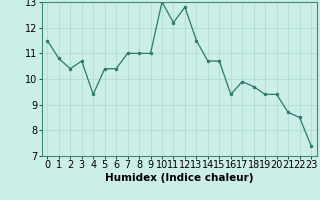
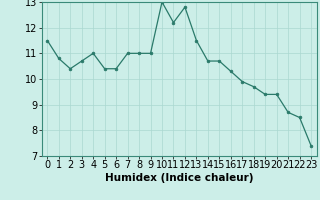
4: 9.4 -> 11.0
16: 9.4 -> 10.3
